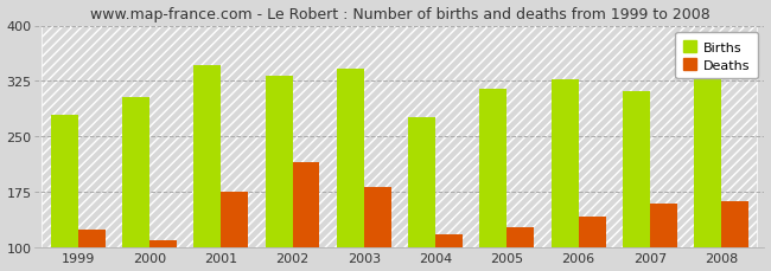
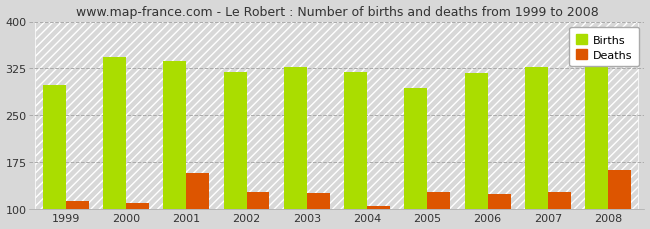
Births/1999: 280 -> 298
Deaths/1999: 124 -> 113
Births/2000: 304 -> 343
Births/2001: 346 -> 337
Deaths/2001: 176 -> 158
Births/2002: 332 -> 319
Deaths/2002: 216 -> 128
Births/2003: 342 -> 328
Deaths/2003: 182 -> 126
Births/2004: 276 -> 320
Deaths/2004: 118 -> 105
Births/2005: 314 -> 293
Births/2006: 328 -> 318
Deaths/2006: 142 -> 124
Births/2007: 312 -> 328
Deaths/2007: 160 -> 128
